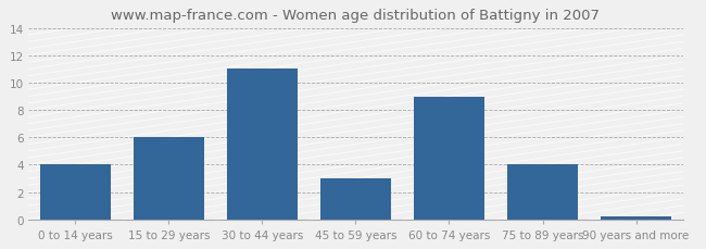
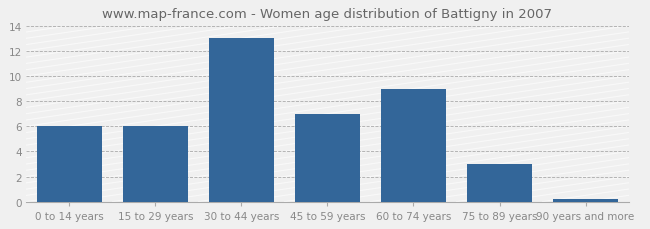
0 to 14 years: 4.0 -> 6.0
30 to 44 years: 11.0 -> 13.0
45 to 59 years: 3.0 -> 7.0
75 to 89 years: 4.0 -> 3.0
